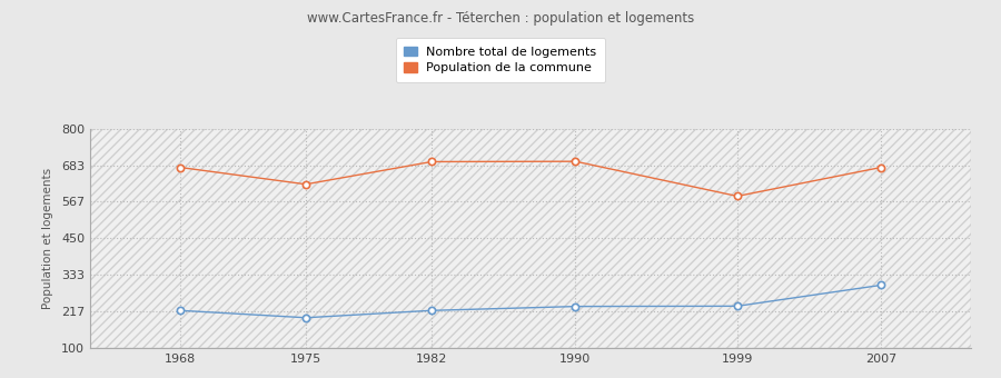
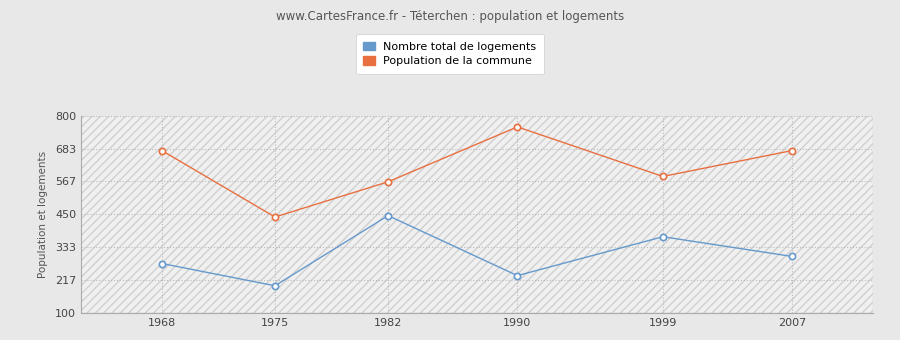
Nombre total de logements/1968: 219 -> 275
Population de la commune/1975: 622 -> 440
Nombre total de logements/1982: 219 -> 445
Population de la commune/1982: 694 -> 565
Population de la commune/1990: 695 -> 760
Nombre total de logements/1999: 233 -> 370
